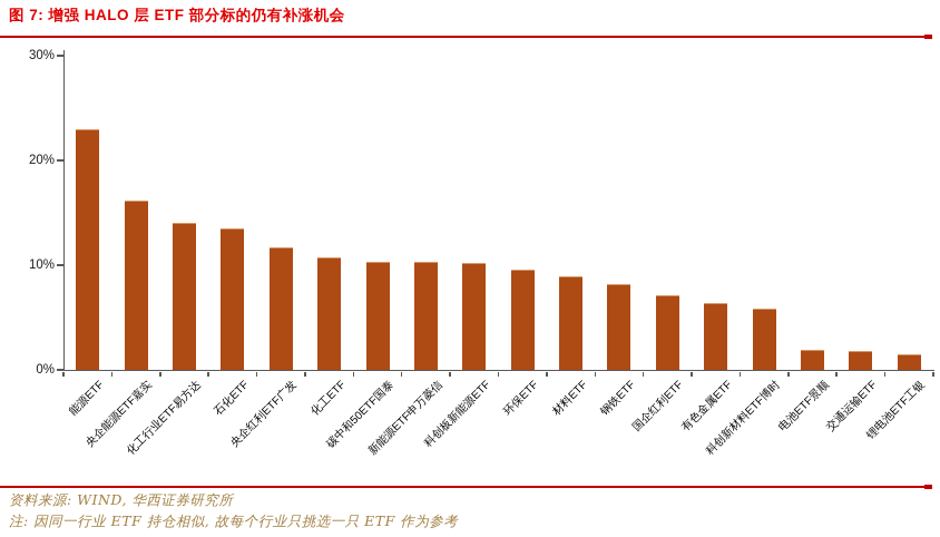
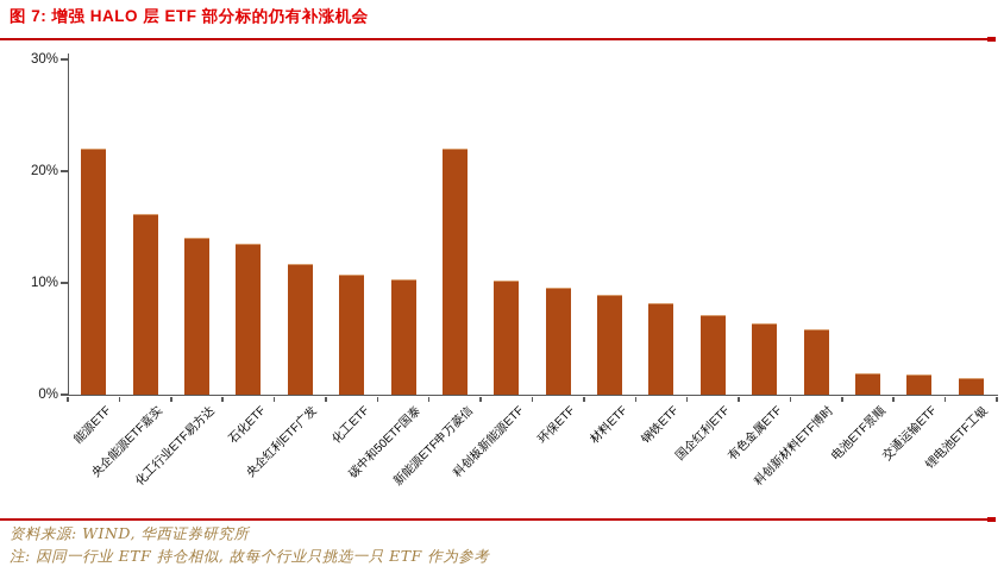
能源ETF: 23% -> 22%
新能源ETF申万菱信: 10% -> 22%
